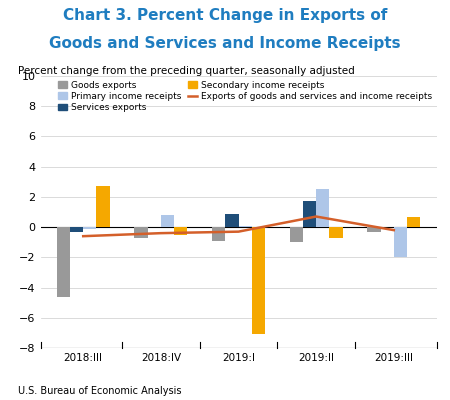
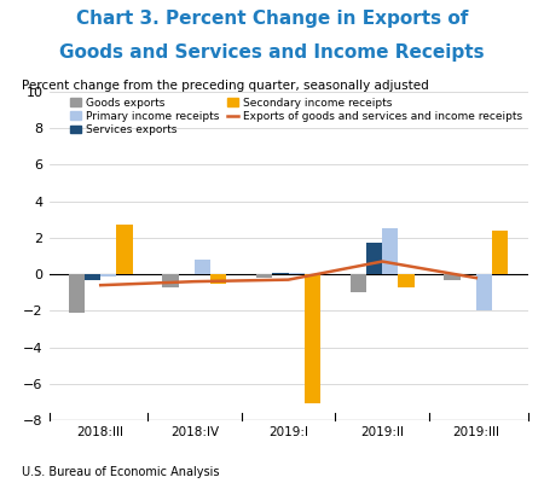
Goods exports/2018:III: -4.6 -> -2.1
Goods exports/2019:I: -0.9 -> -0.2
Services exports/2019:I: 0.9 -> 0.1
Secondary income receipts/2019:III: 0.7 -> 2.4
